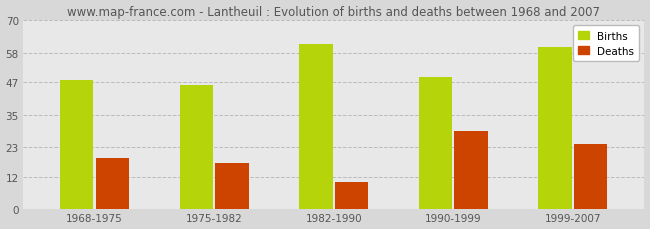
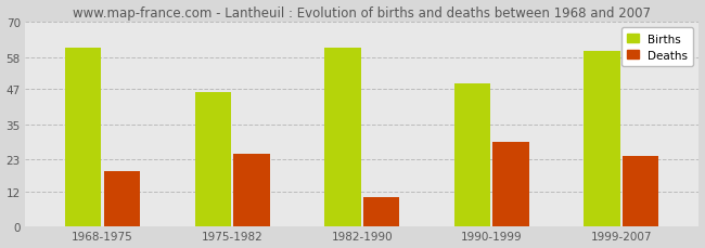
Births/1968-1975: 48 -> 61
Deaths/1975-1982: 17 -> 25
